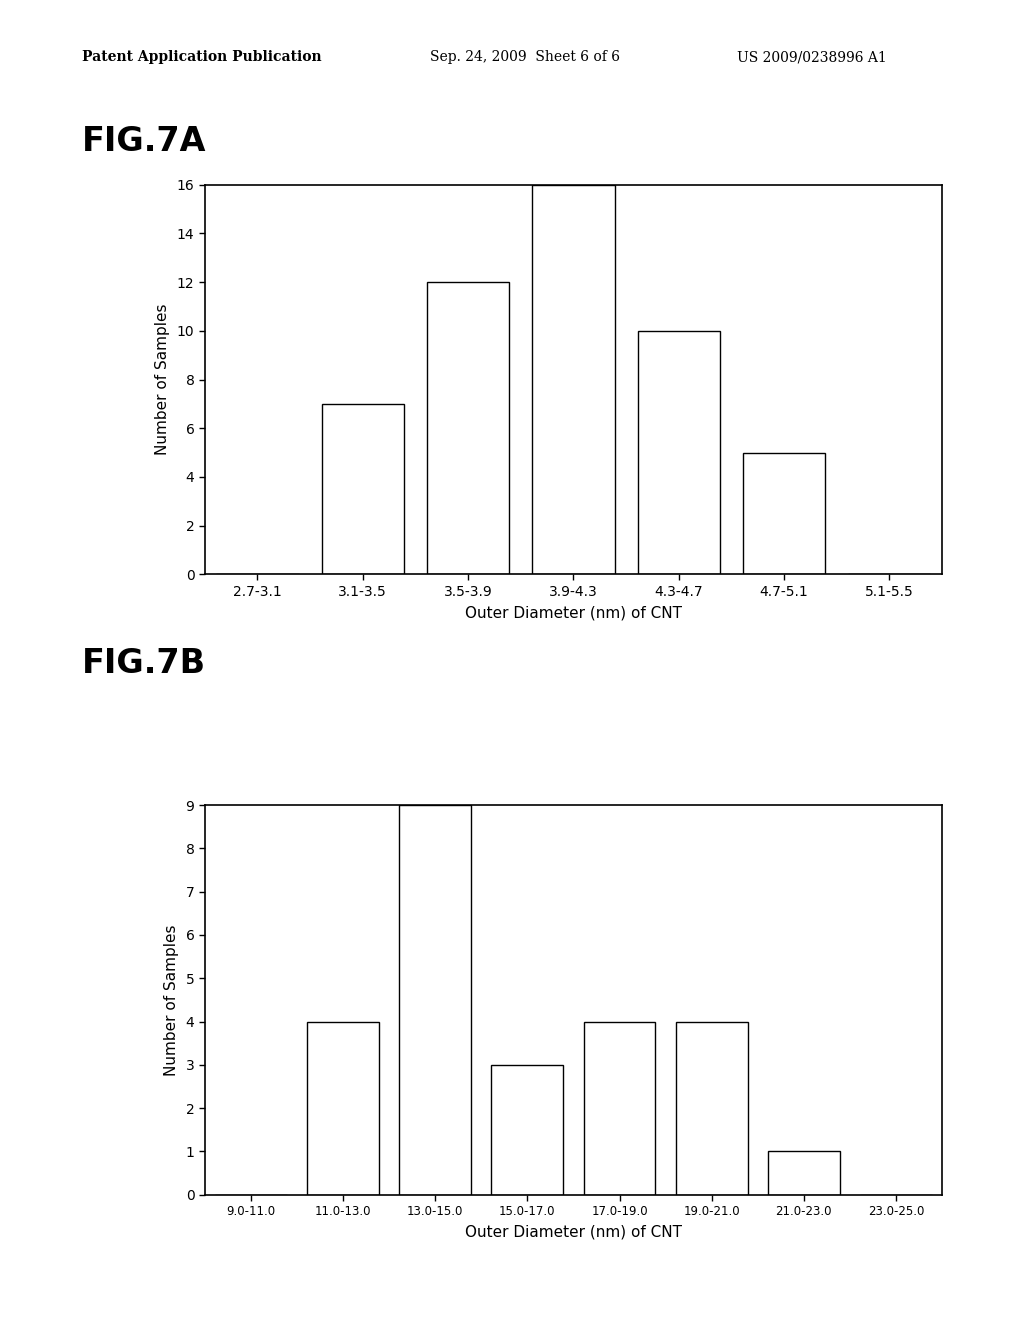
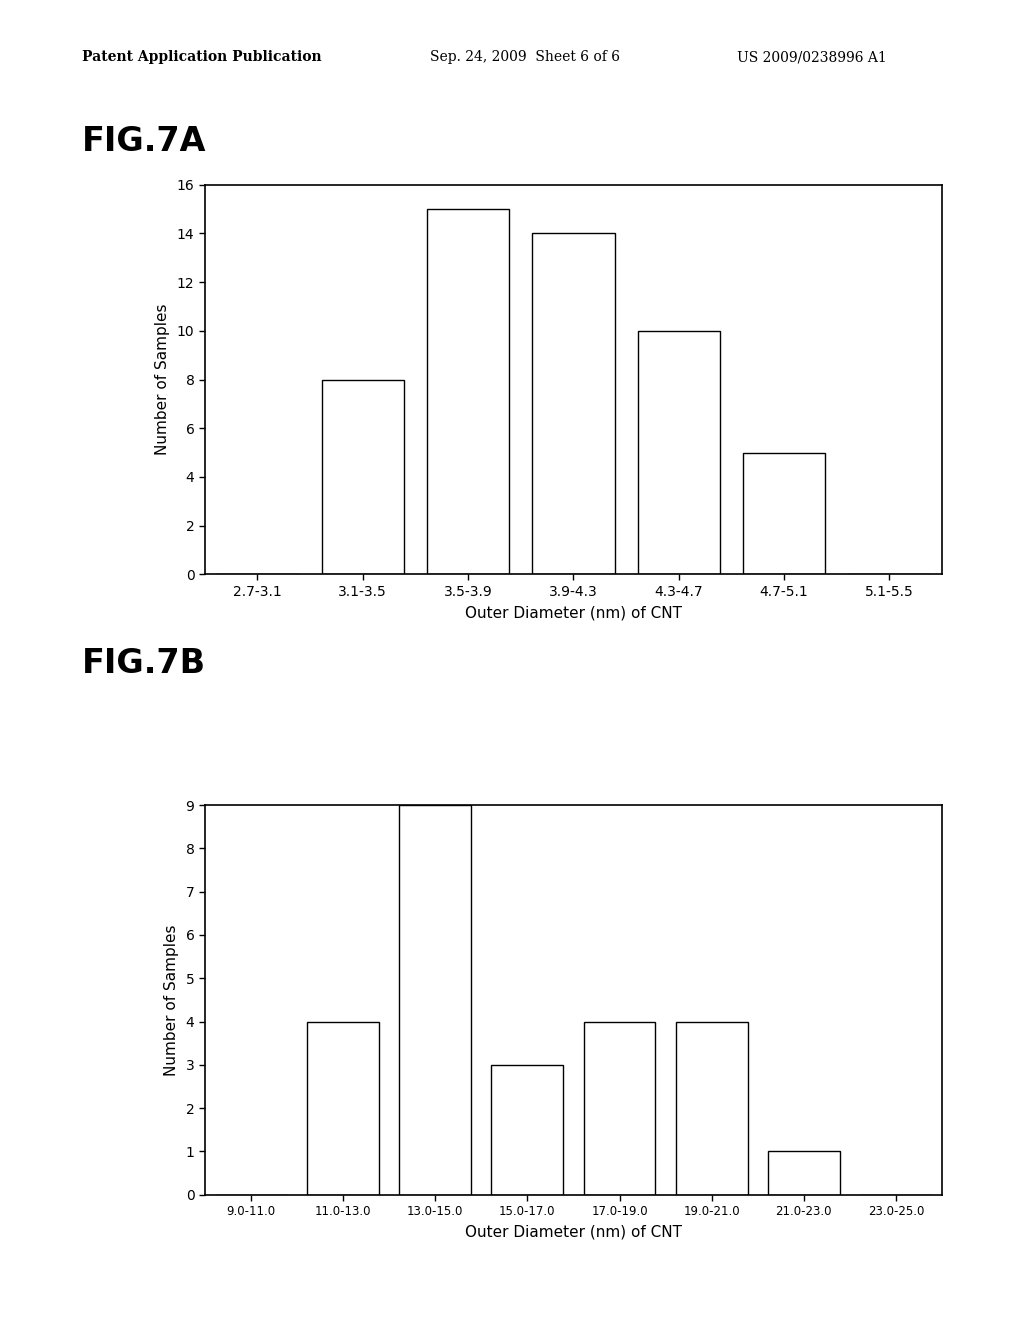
3.1-3.5: 7 -> 8
3.5-3.9: 12 -> 15
3.9-4.3: 16 -> 14
